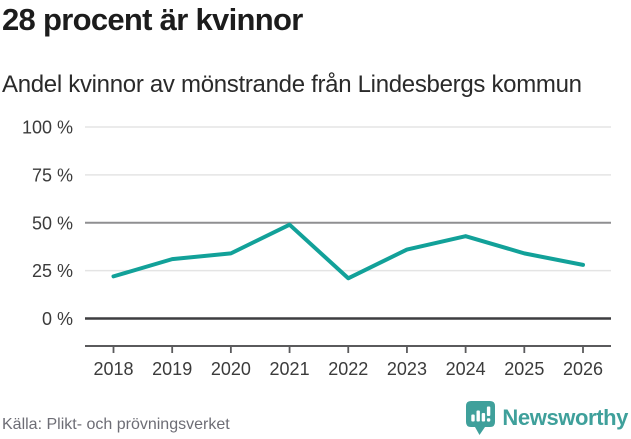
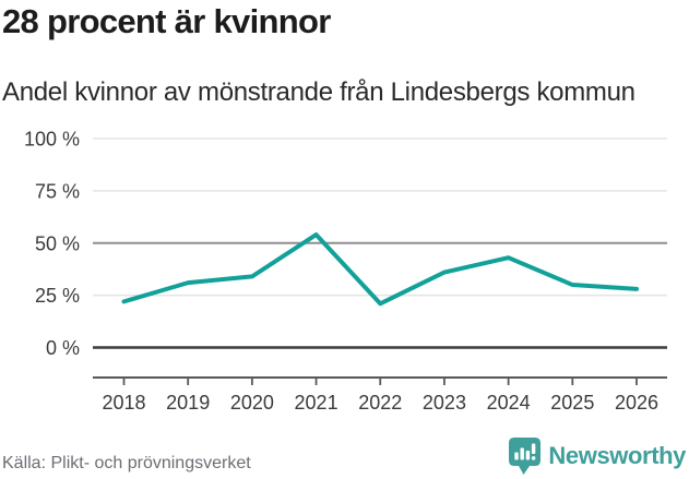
2021: 49% -> 54%
2025: 34% -> 30%
